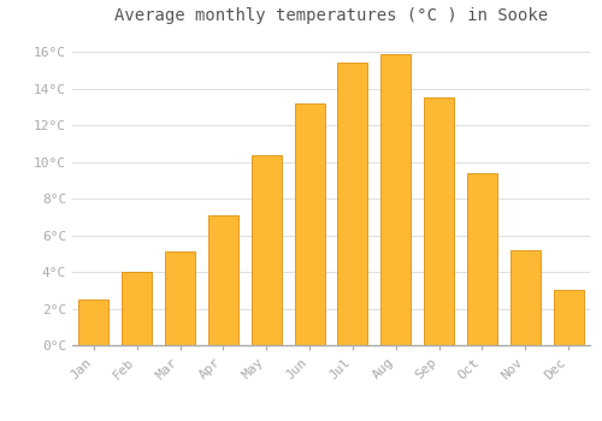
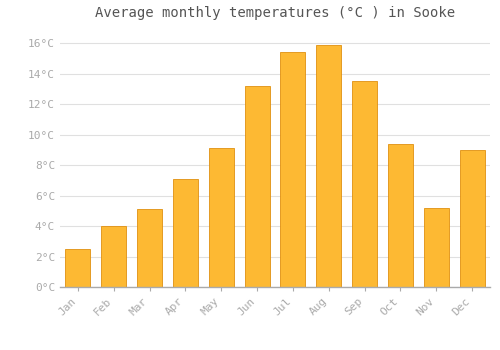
May: 10.4°C -> 9.1°C
Dec: 3.0°C -> 9.0°C
